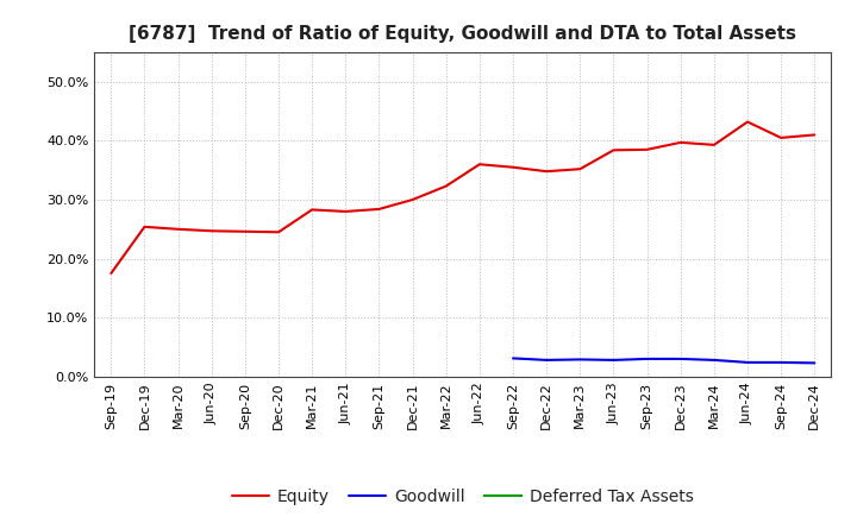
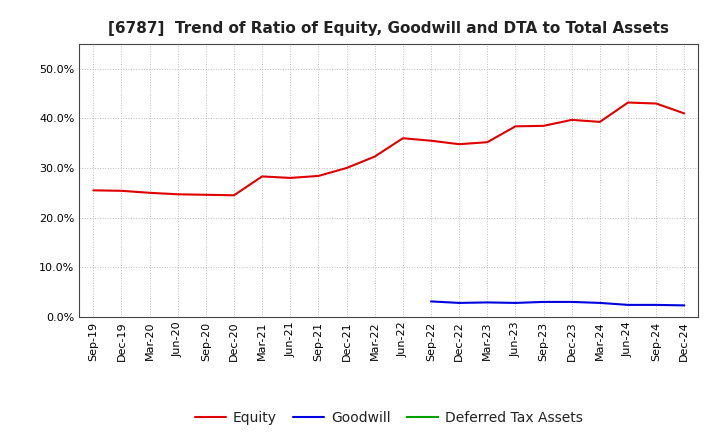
Equity/Sep-19: 17.5% -> 25.5%
Equity/Sep-24: 40.5% -> 43.0%
